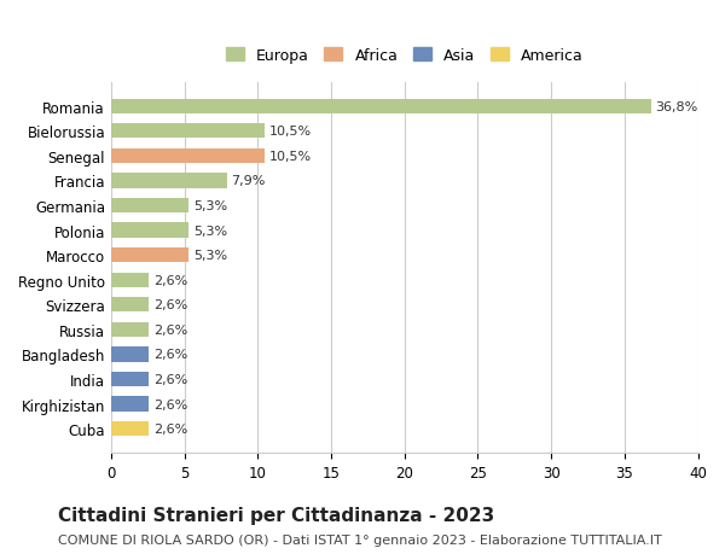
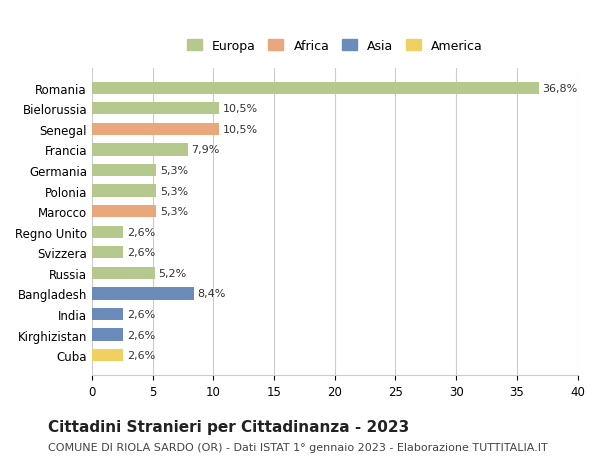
Russia: 2,6% -> 5,2%
Bangladesh: 2,6% -> 8,4%
